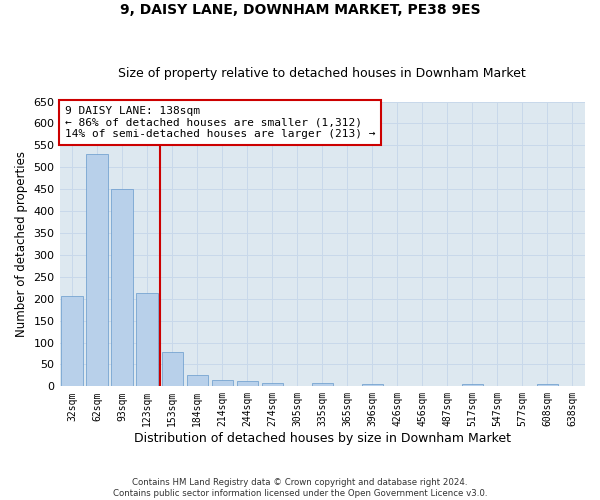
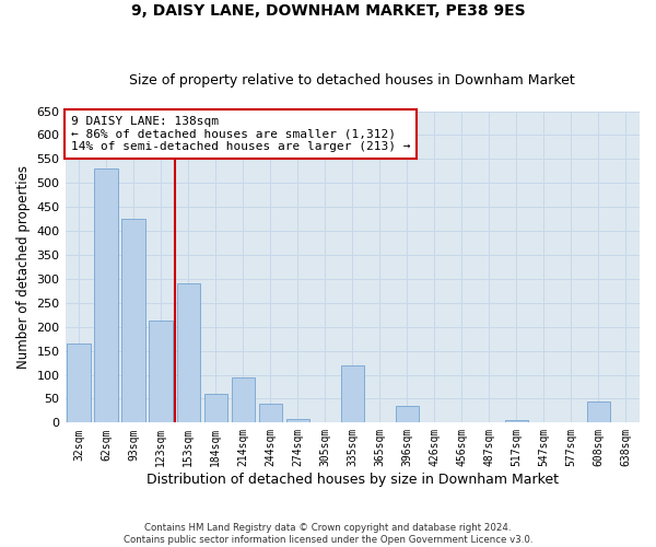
32sqm: 207 -> 165
93sqm: 450 -> 425
153sqm: 78 -> 290
184sqm: 26 -> 60
214sqm: 15 -> 95
244sqm: 12 -> 40
335sqm: 8 -> 120
396sqm: 5 -> 35
608sqm: 5 -> 45
